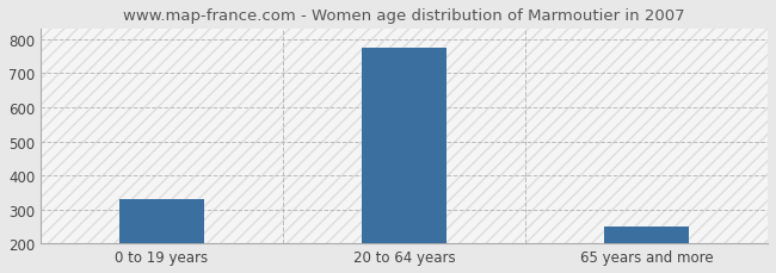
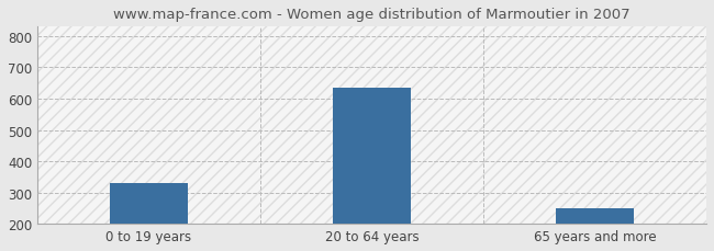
20 to 64 years: 775 -> 635
